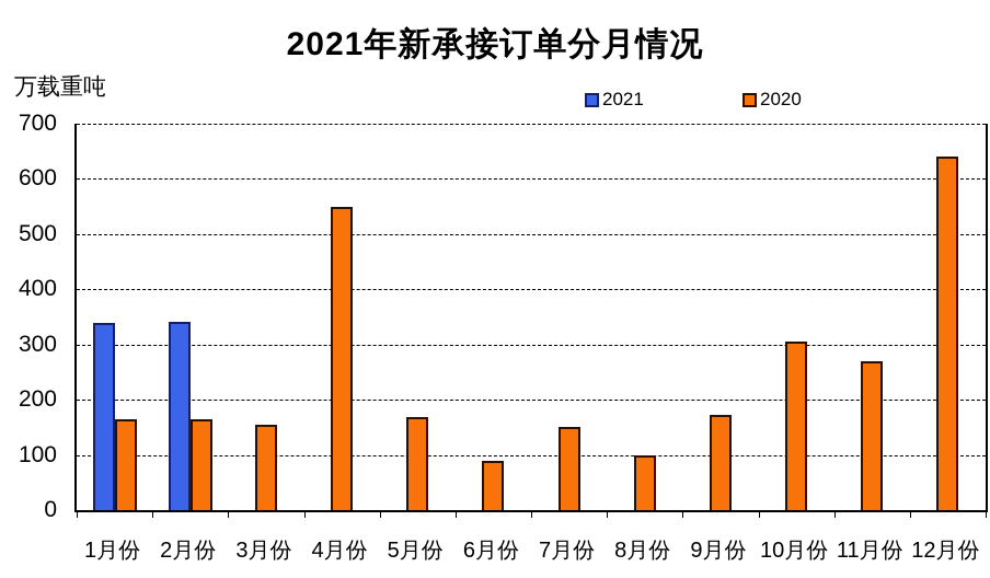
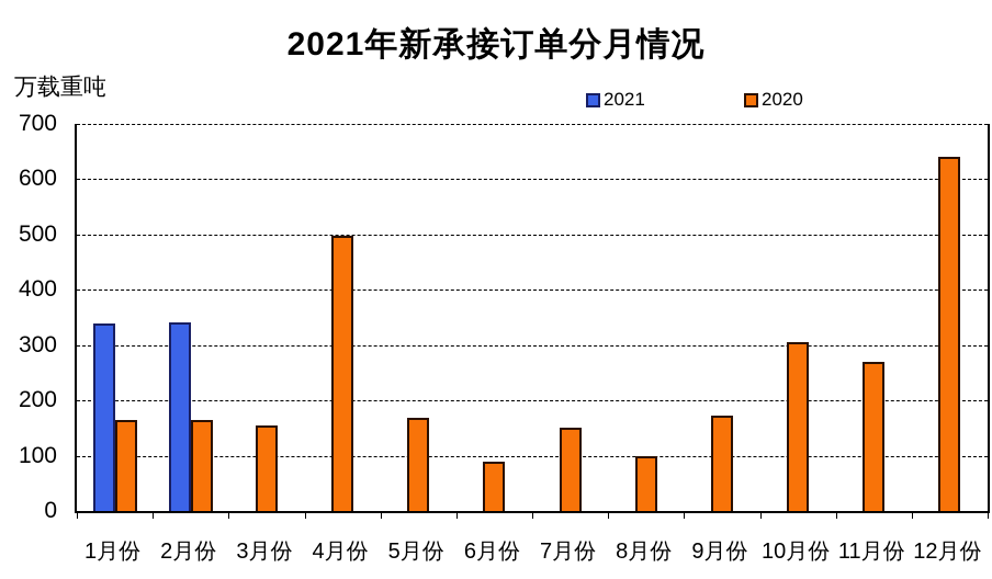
2020/4月份: 550 -> 500
